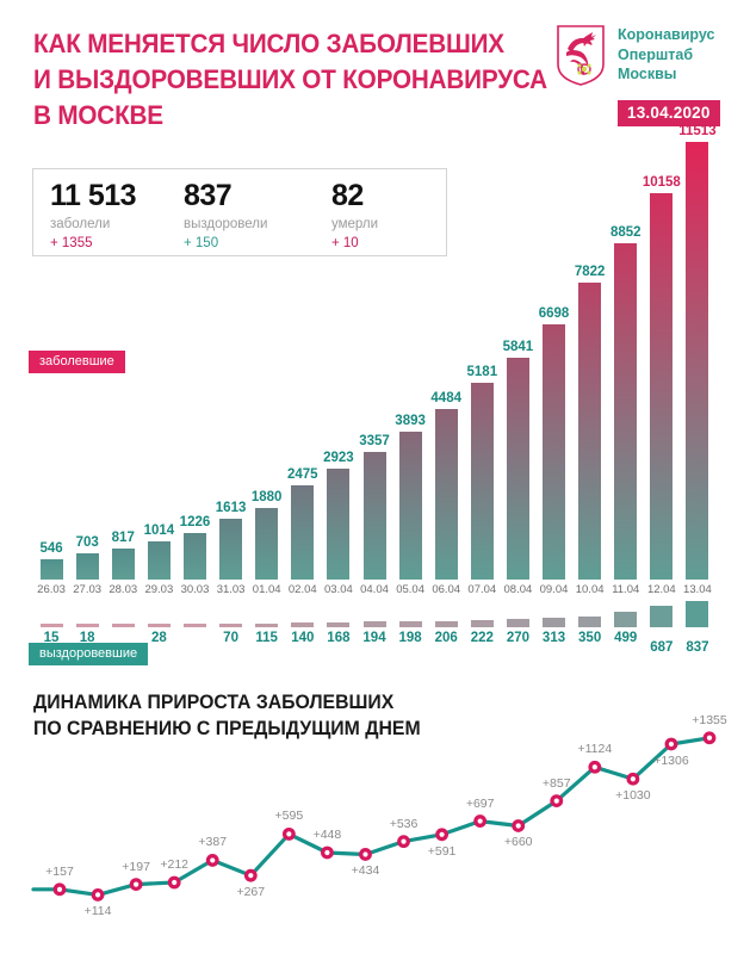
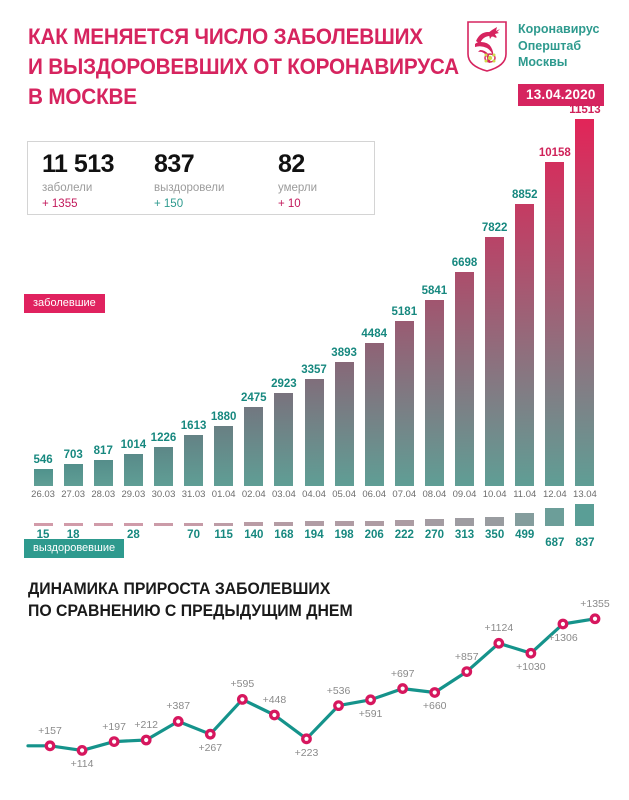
ДИНАМИКА ПРИРОСТА ЗАБОЛЕВШИХ ПО СРАВНЕНИЮ С ПРЕДЫДУЩИМ ДНЕМ/04.04: +434 -> +223
